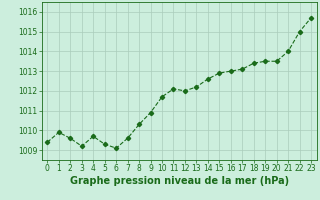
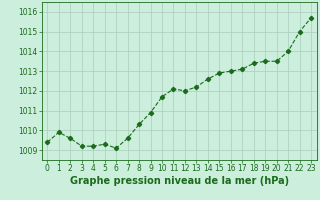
4: 1009.7 -> 1009.2
